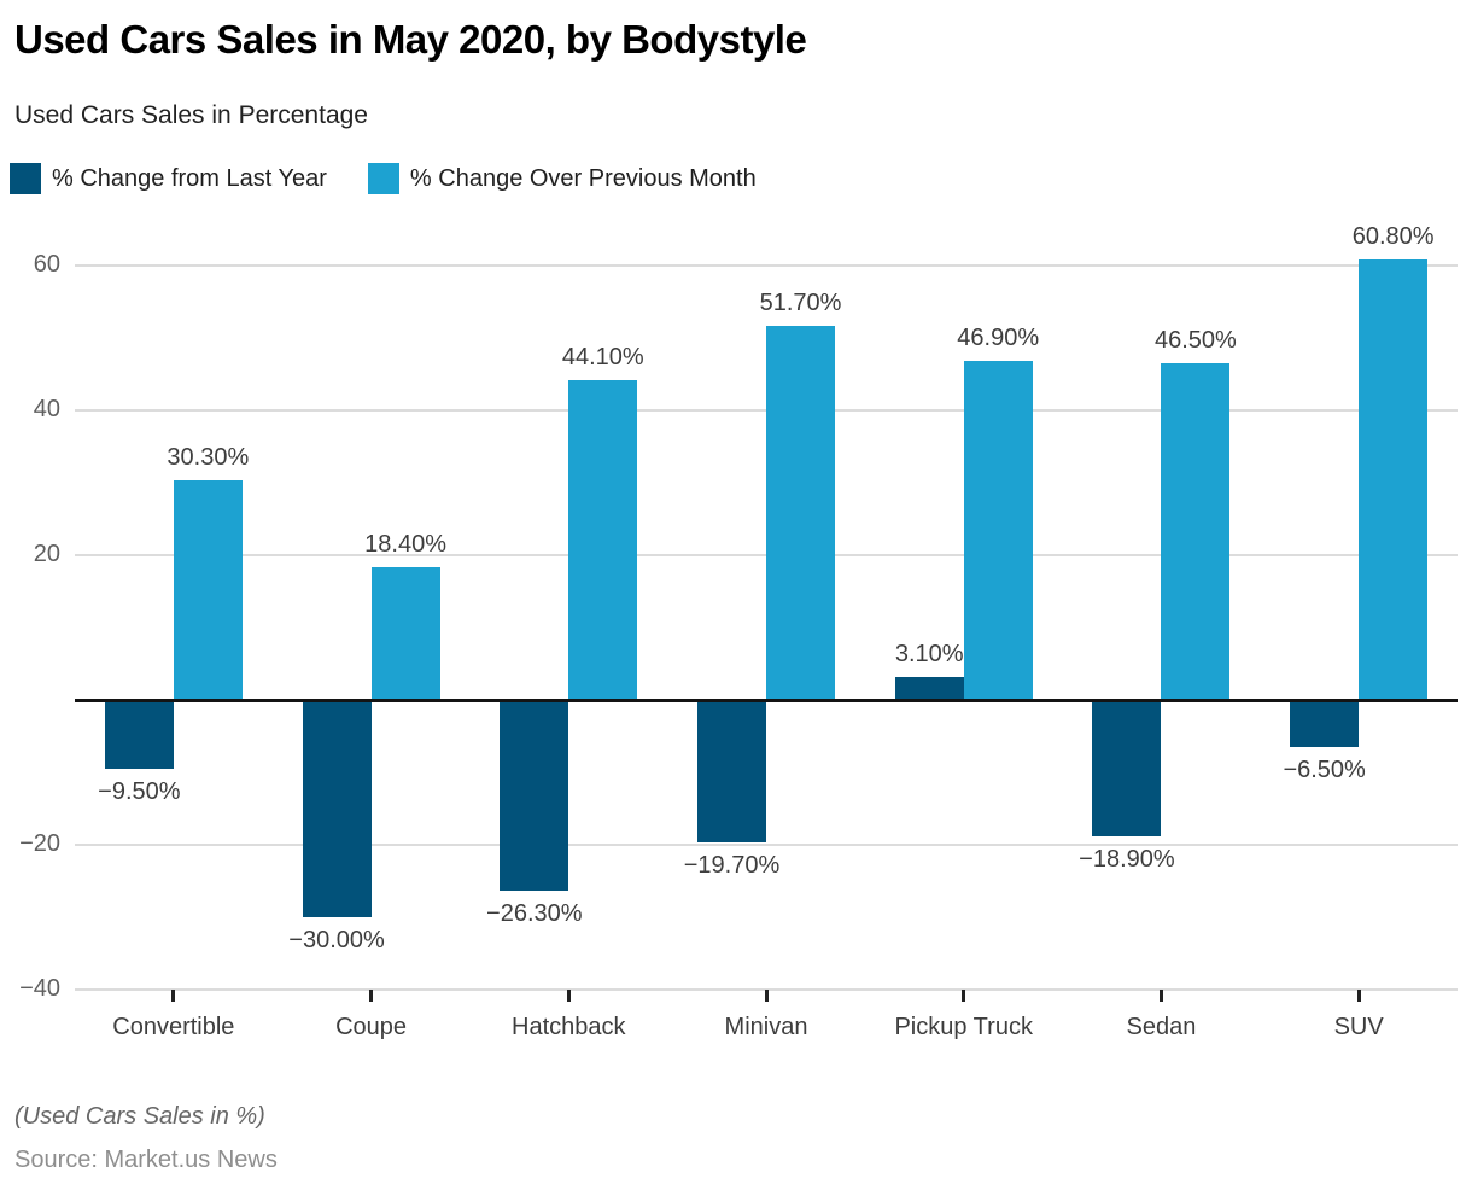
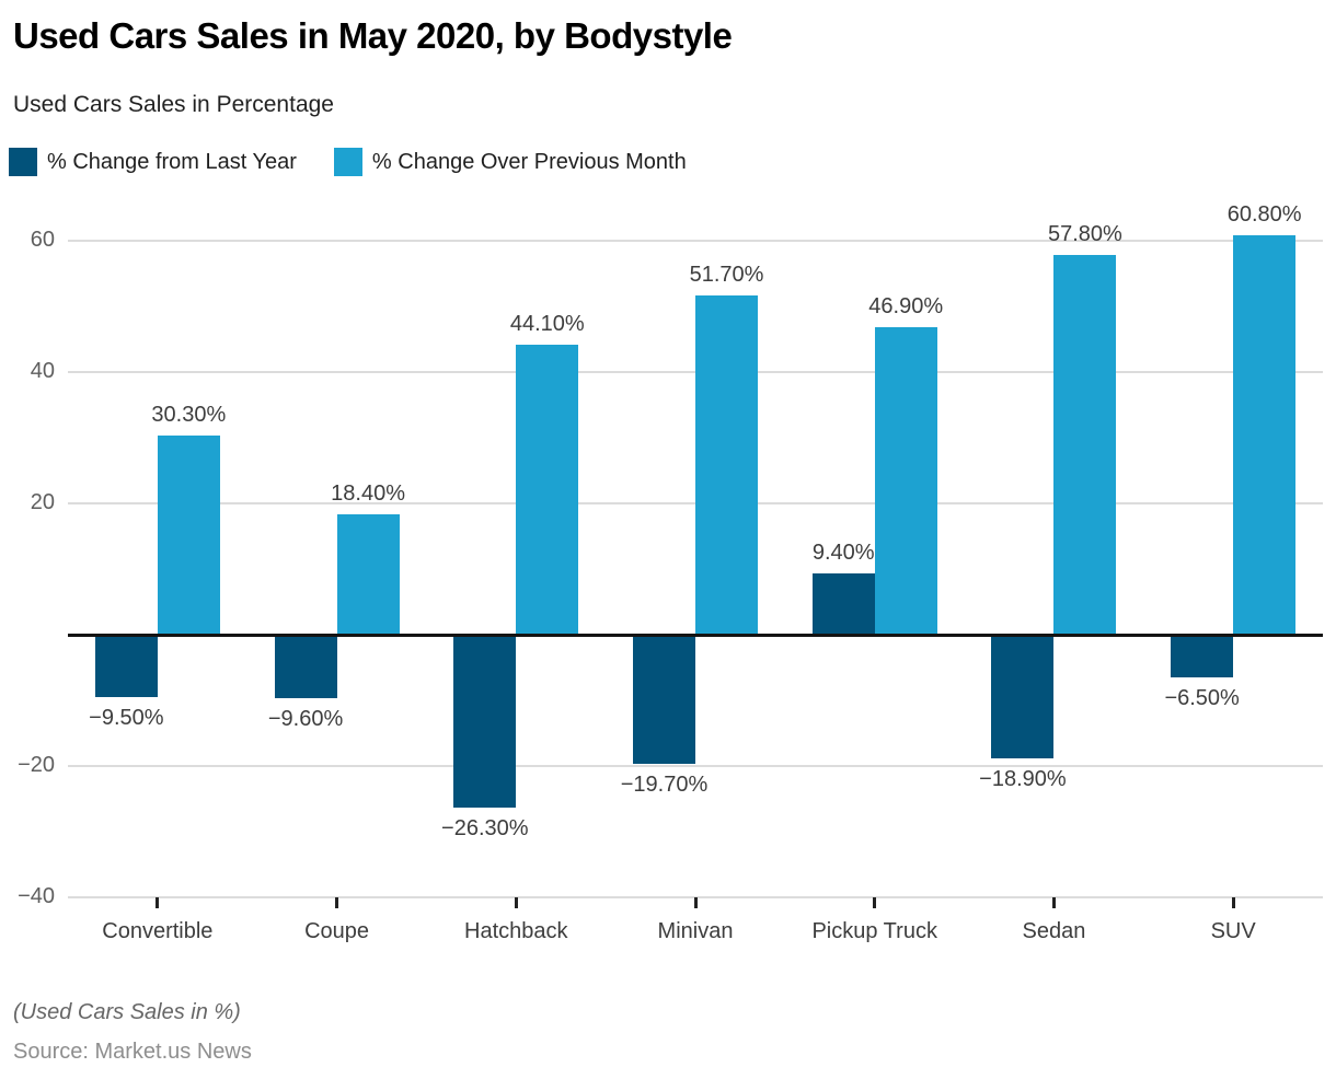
% Change from Last Year/Coupe: −30.00% -> −9.60%
% Change from Last Year/Pickup Truck: 3.10% -> 9.40%
% Change Over Previous Month/Sedan: 46.50% -> 57.80%
